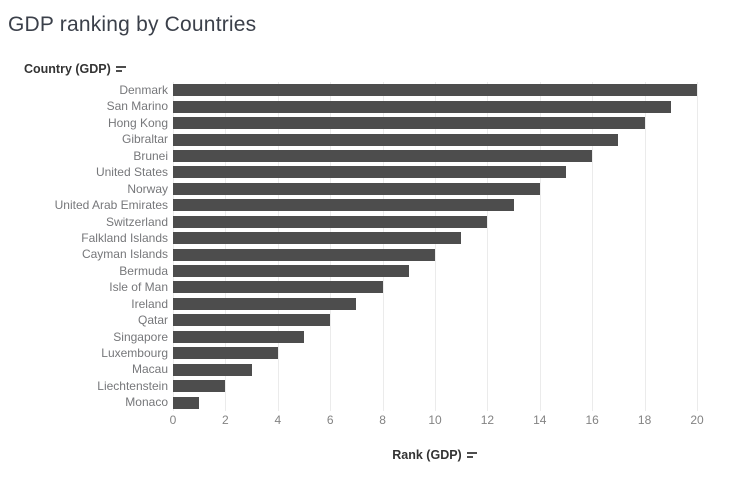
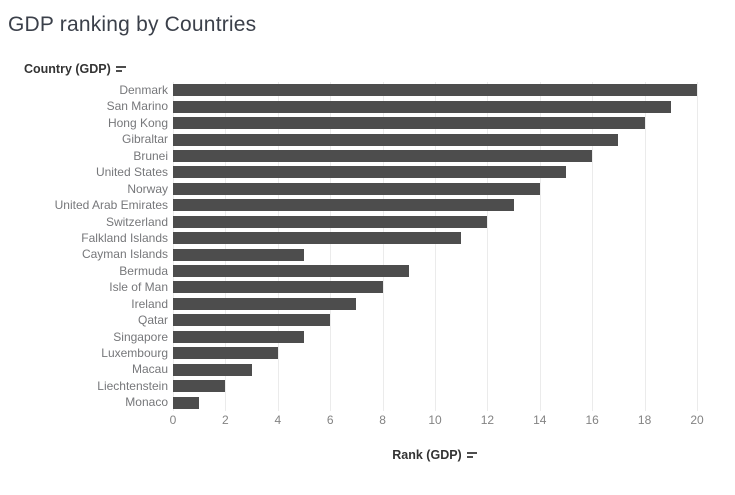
Cayman Islands: 10 -> 5
